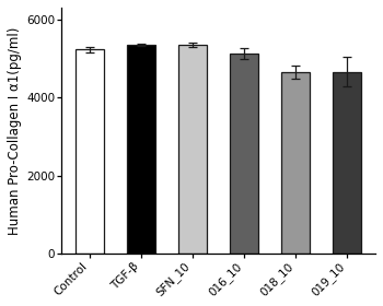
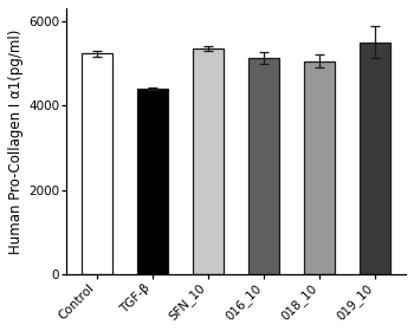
TGF-β: 5340 -> 4400
018_10: 4650 -> 5050
019_10: 4660 -> 5500
